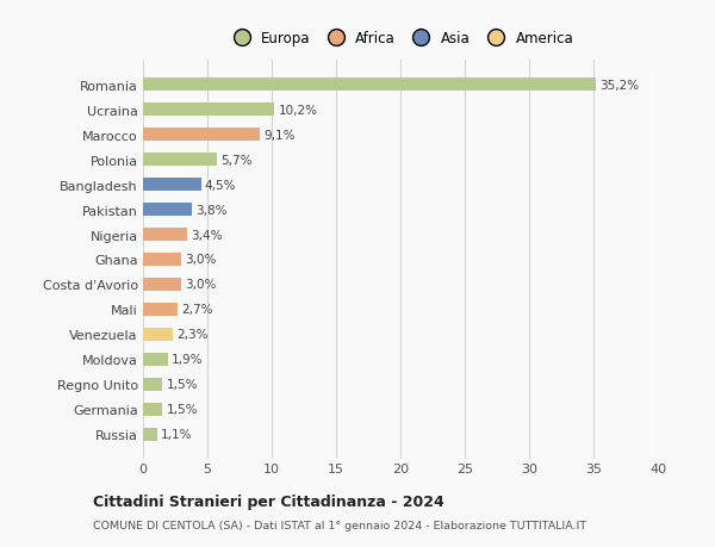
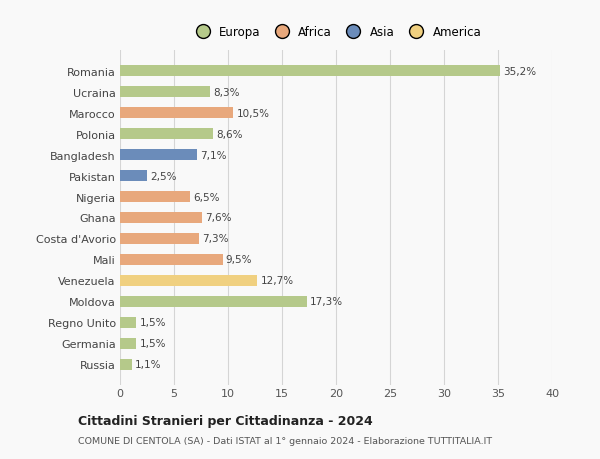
Ucraina: 10,2% -> 8,3%
Marocco: 9,1% -> 10,5%
Polonia: 5,7% -> 8,6%
Bangladesh: 4,5% -> 7,1%
Pakistan: 3,8% -> 2,5%
Nigeria: 3,4% -> 6,5%
Ghana: 3,0% -> 7,6%
Costa d'Avorio: 3,0% -> 7,3%
Mali: 2,7% -> 9,5%
Venezuela: 2,3% -> 12,7%
Moldova: 1,9% -> 17,3%
